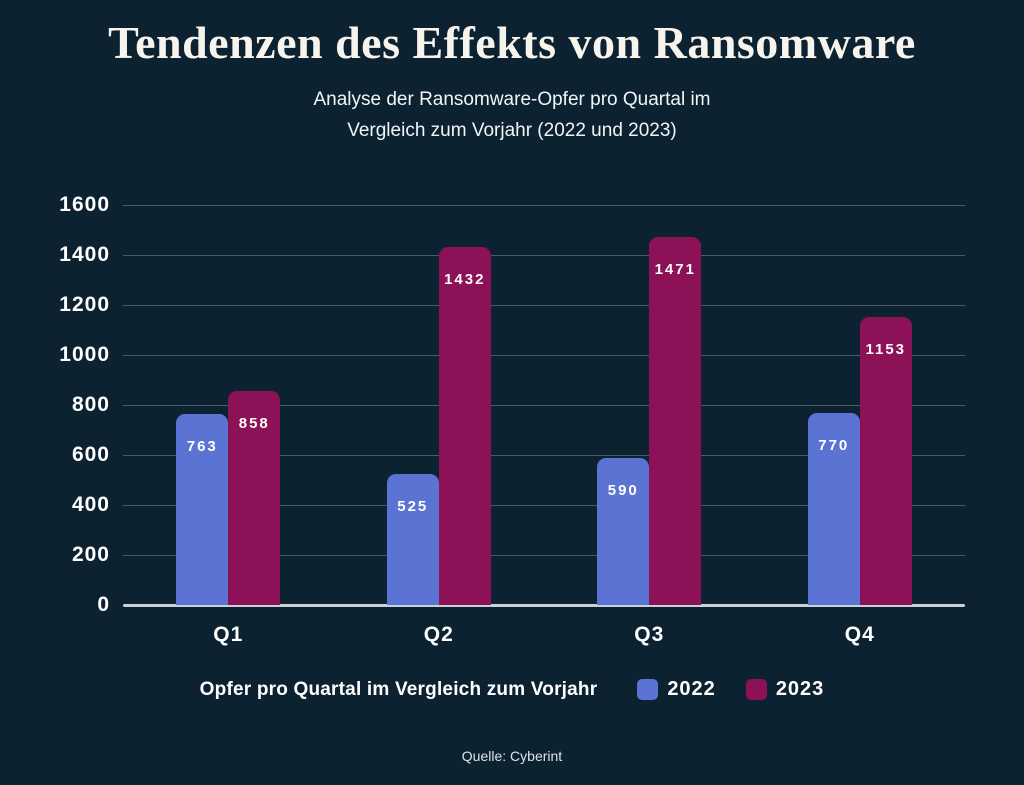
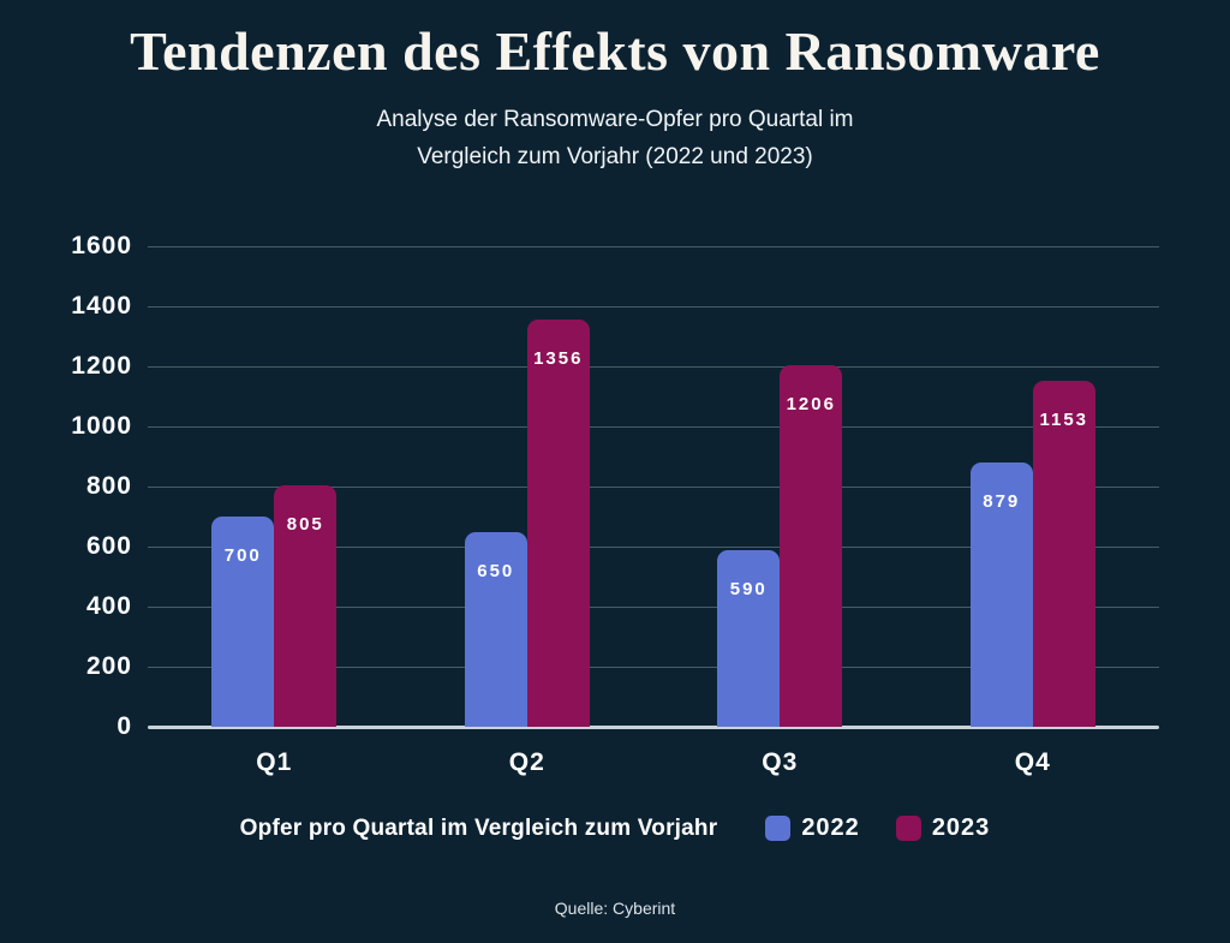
2022/Q1: 763 -> 700
2023/Q1: 858 -> 805
2022/Q2: 525 -> 650
2023/Q2: 1432 -> 1356
2023/Q3: 1471 -> 1206
2022/Q4: 770 -> 879
